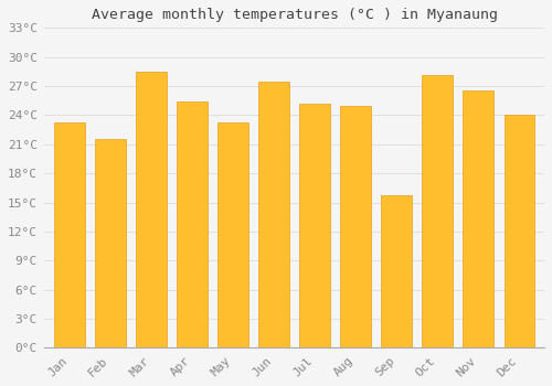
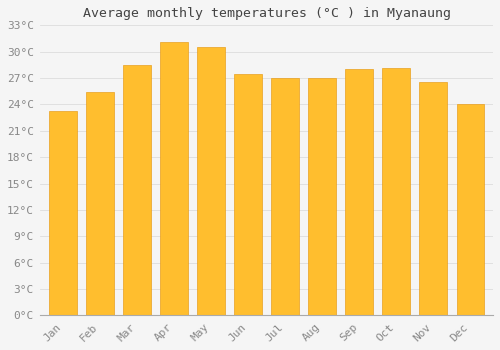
Feb: 21.6°C -> 25.4°C
Apr: 25.4°C -> 31.1°C
May: 23.2°C -> 30.5°C
Jul: 25.2°C -> 27.0°C
Aug: 25.0°C -> 27.0°C
Sep: 15.8°C -> 28.0°C
